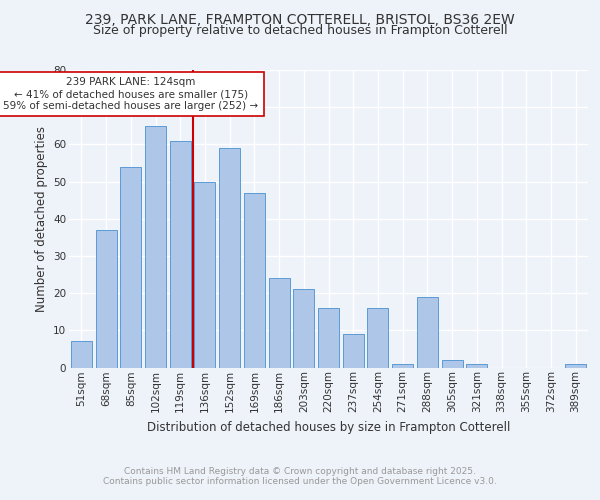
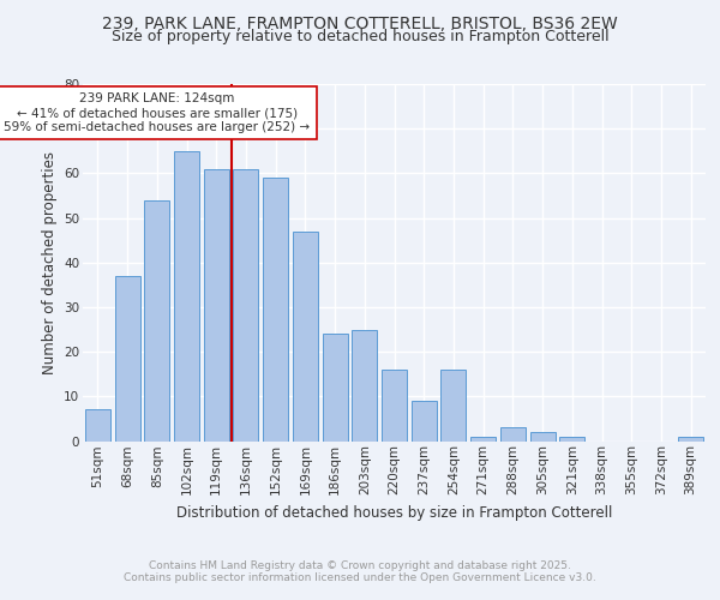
136sqm: 50 -> 61
203sqm: 21 -> 25
288sqm: 19 -> 3
